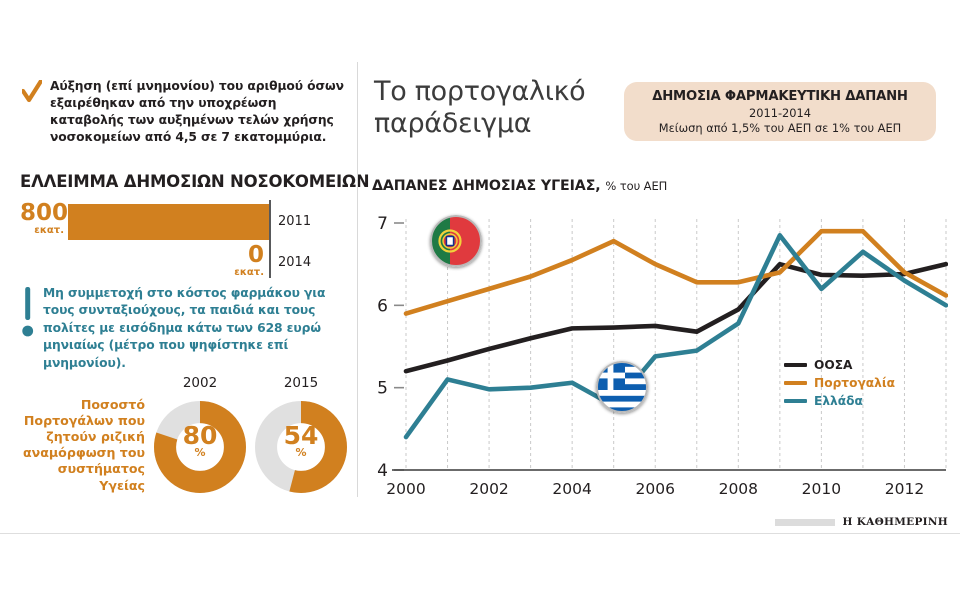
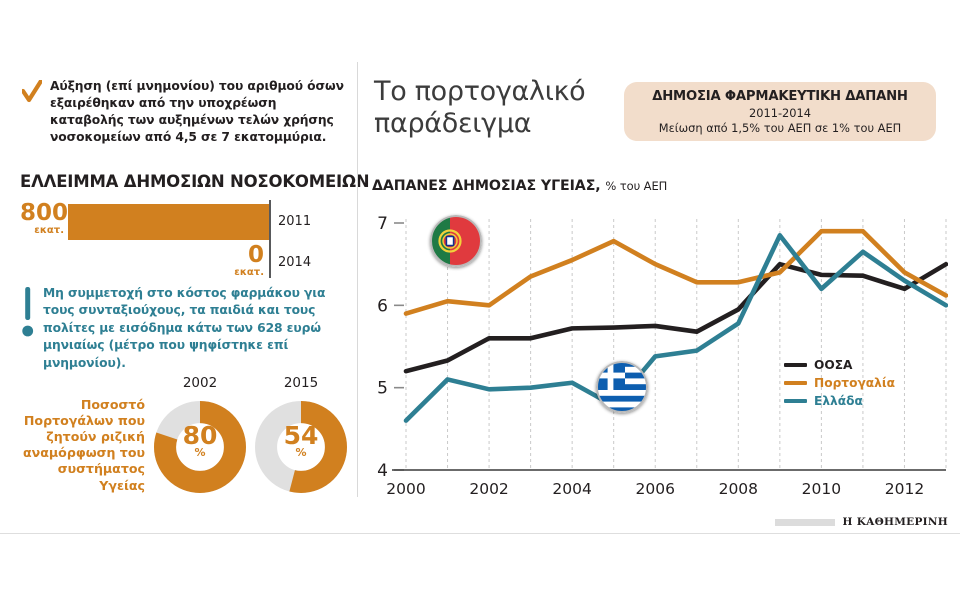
Ελλάδα/2000: 4.4 -> 4.6
ΟΟΣΑ/2002: 5.5 -> 5.6
Πορτογαλία/2002: 6.2 -> 6.0
ΟΟΣΑ/2012: 6.4 -> 6.2
